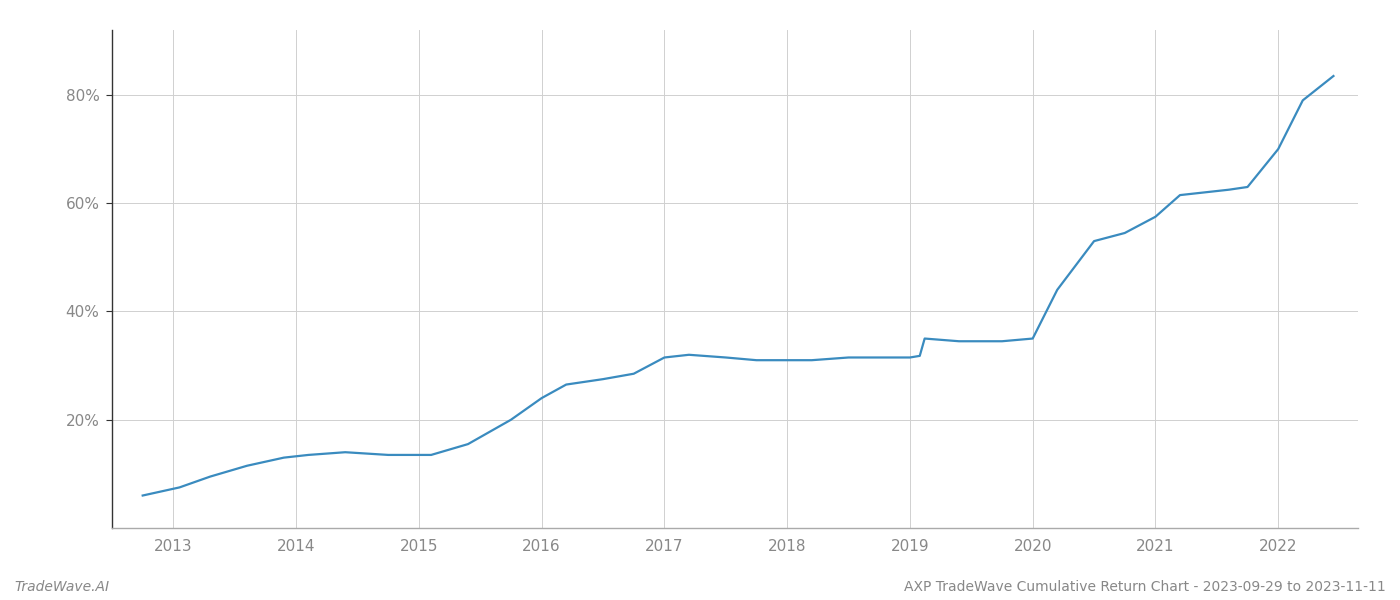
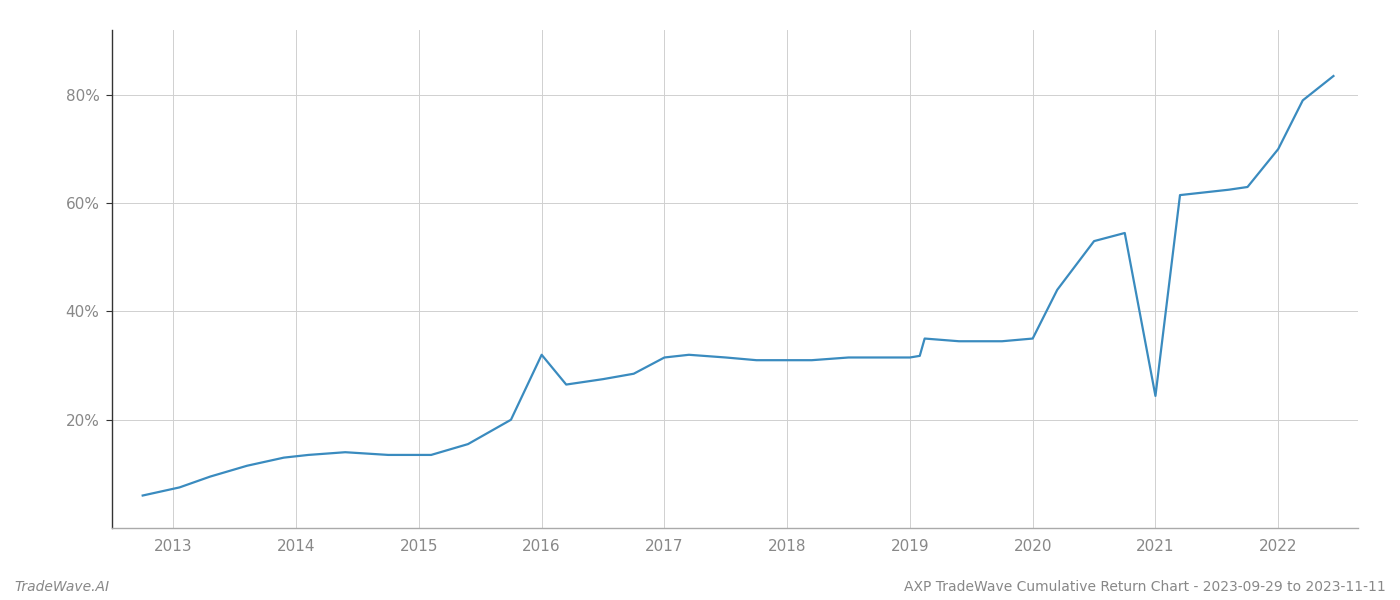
2016: 24.0% -> 32.0%
2021: 57.5% -> 24.4%
